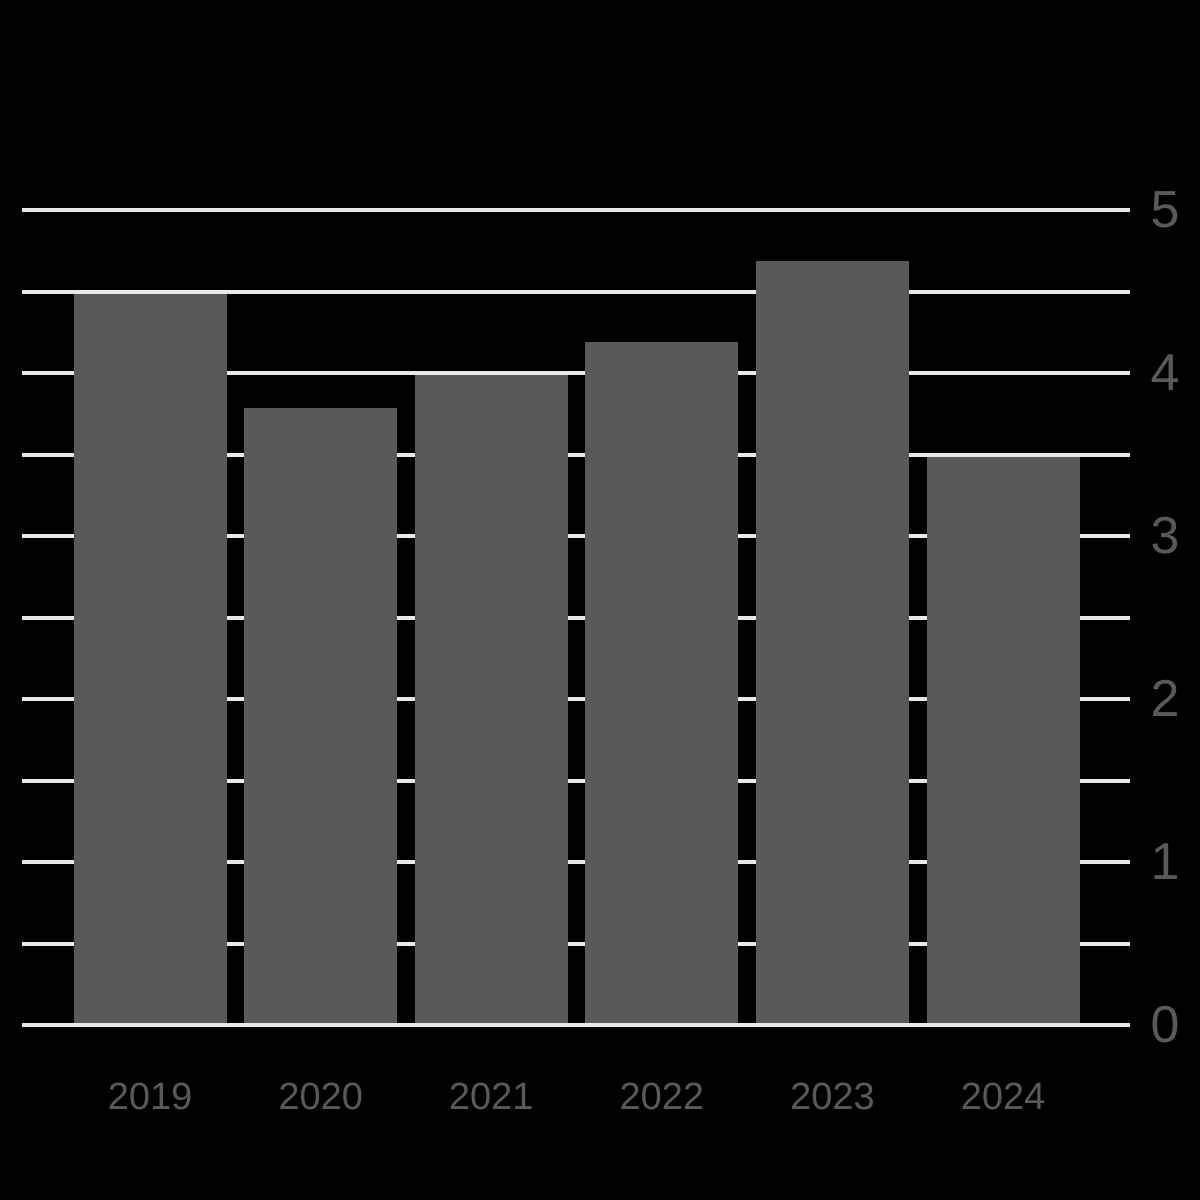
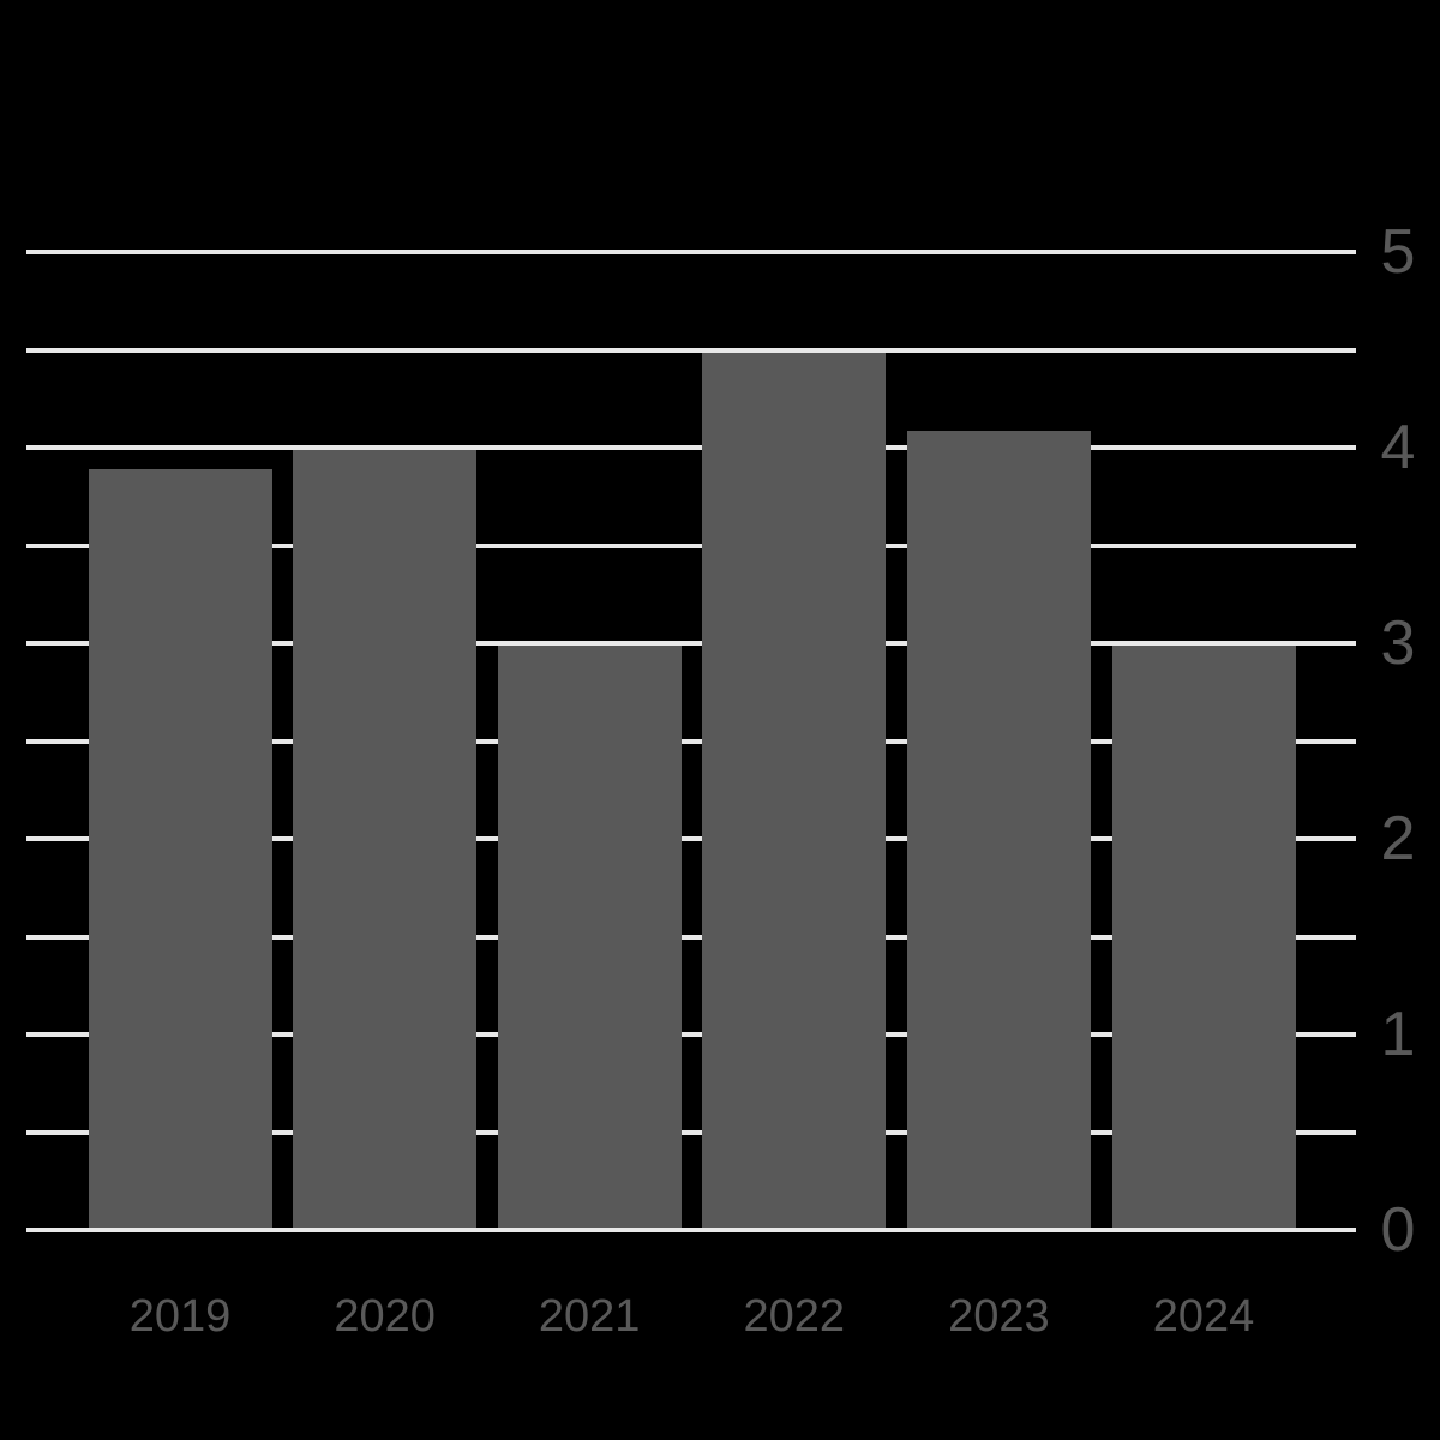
2019: 4.5 -> 3.9
2020: 3.8 -> 4.0
2021: 4.0 -> 3.0
2022: 4.2 -> 4.5
2023: 4.7 -> 4.1
2024: 3.5 -> 3.0
